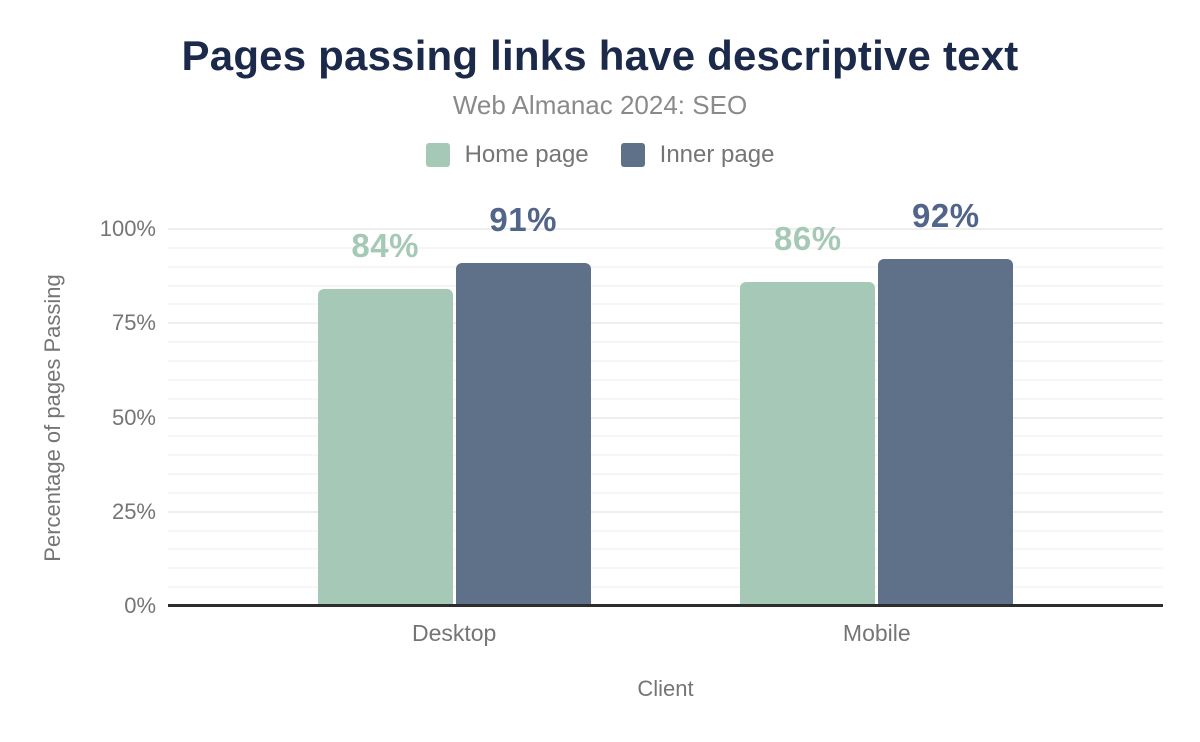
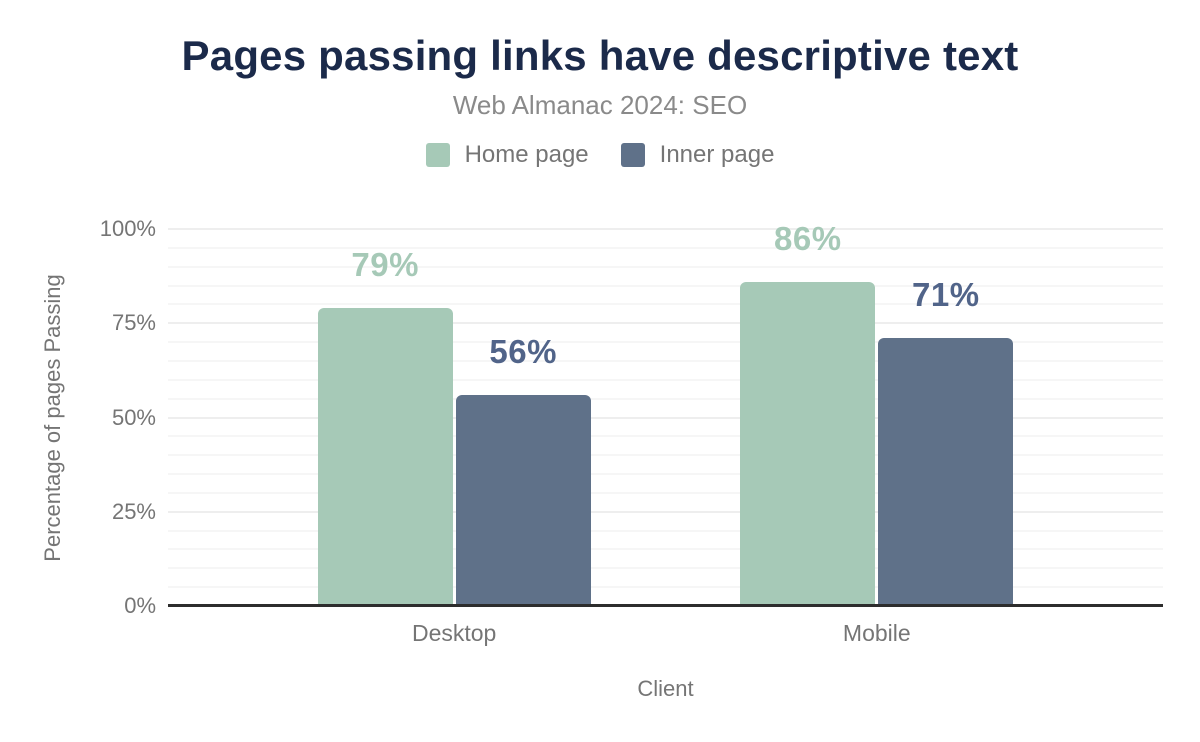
Home page/Desktop: 84% -> 79%
Inner page/Desktop: 91% -> 56%
Inner page/Mobile: 92% -> 71%
